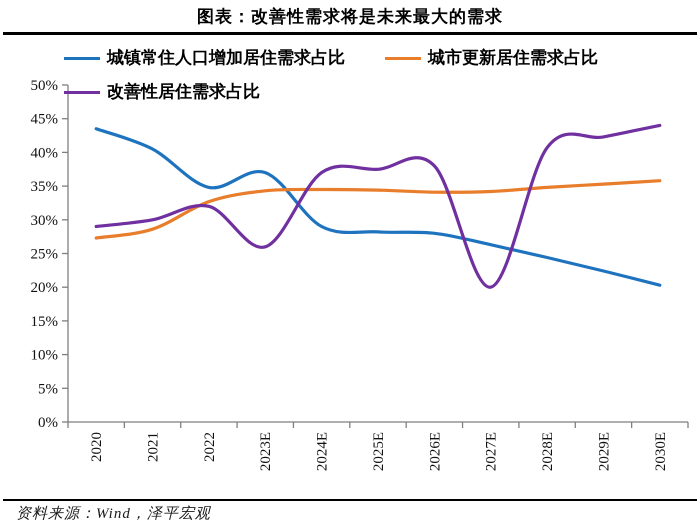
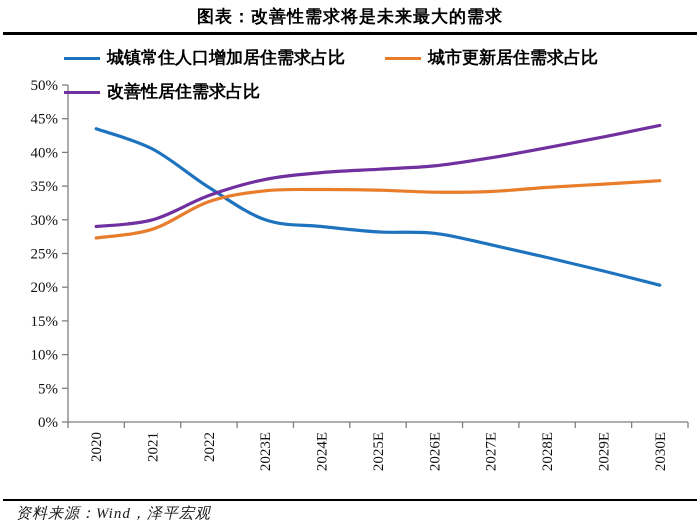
改善性居住需求占比/2022: 32% -> 34%
城镇常住人口增加居住需求占比/2023E: 37% -> 30%
改善性居住需求占比/2023E: 26% -> 36%
改善性居住需求占比/2027E: 20% -> 39%
